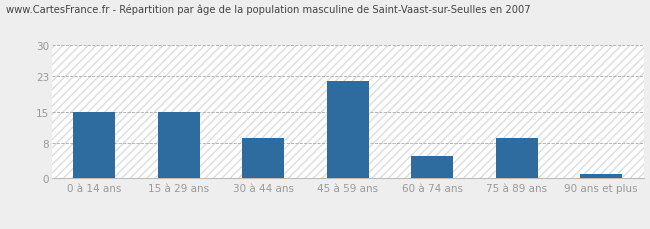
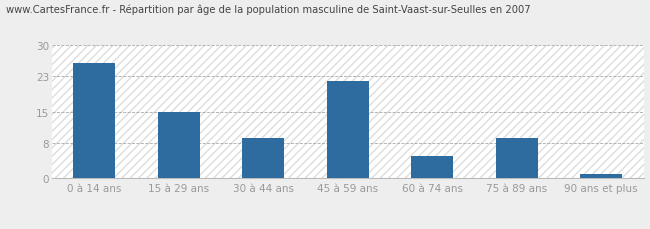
0 à 14 ans: 15 -> 26
